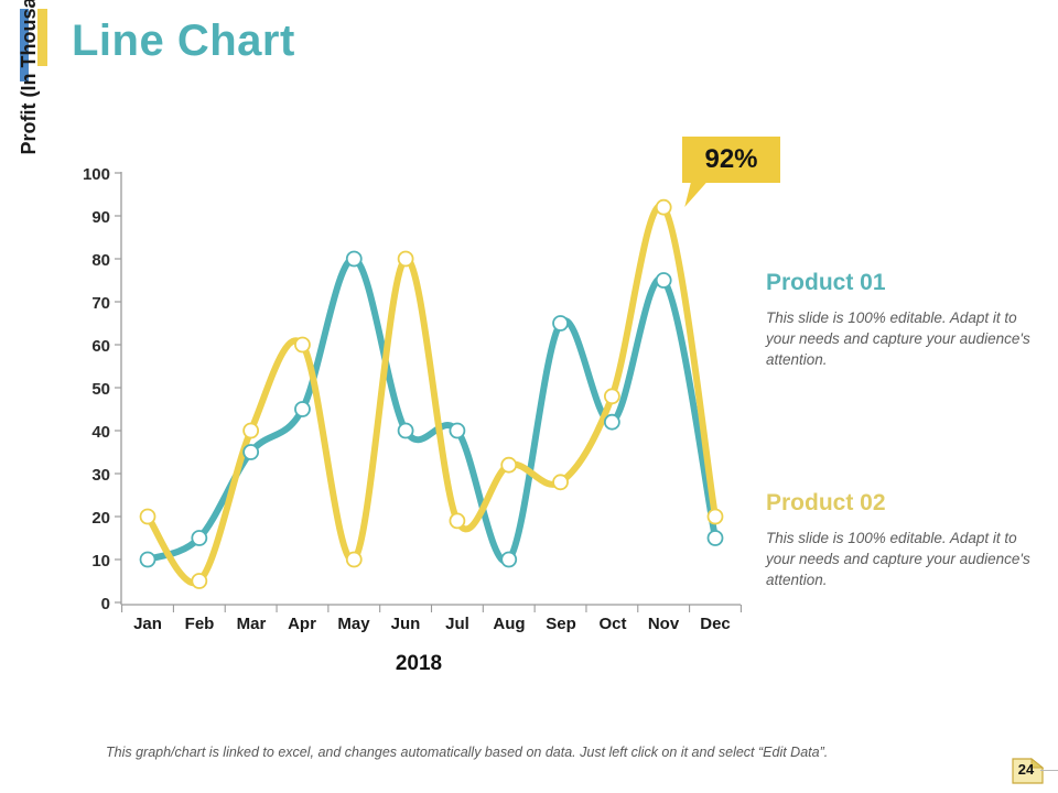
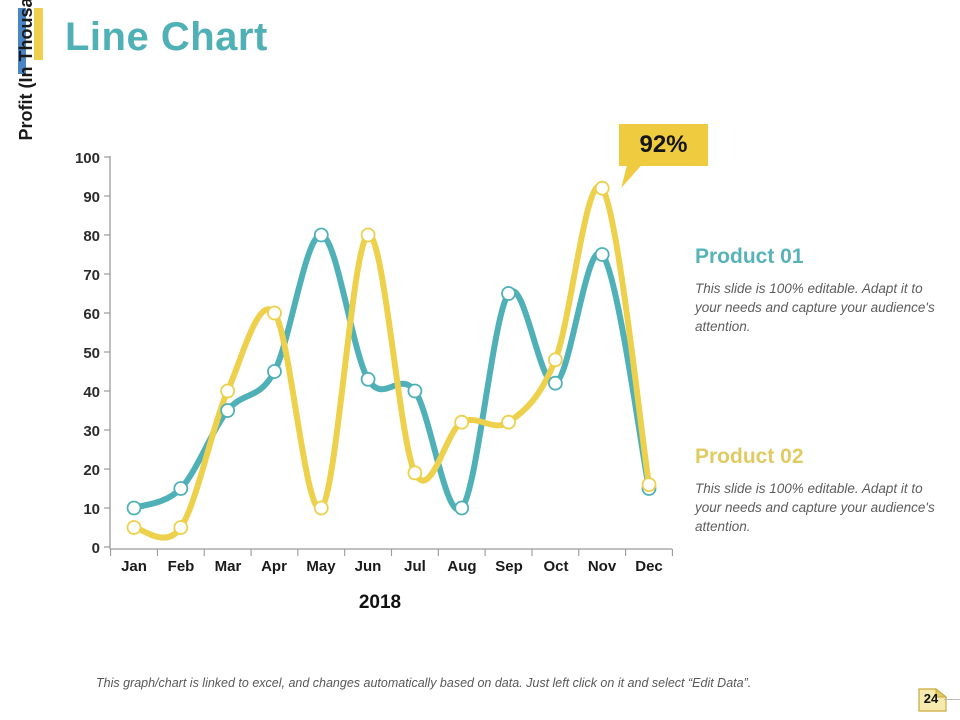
Product 02/Jan: 20 -> 5
Product 01/Jun: 40 -> 43
Product 02/Sep: 28 -> 32
Product 02/Dec: 20 -> 16
